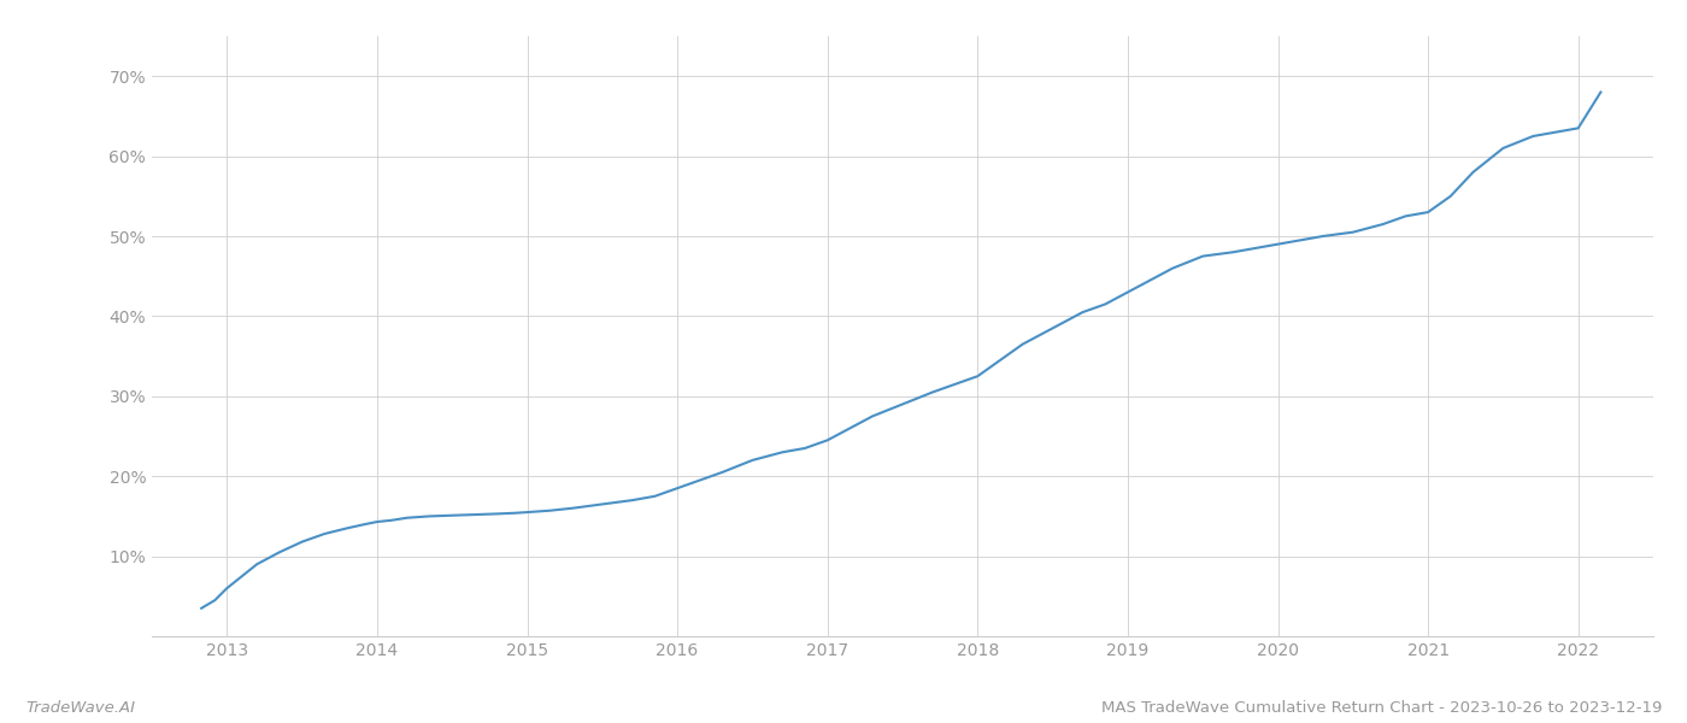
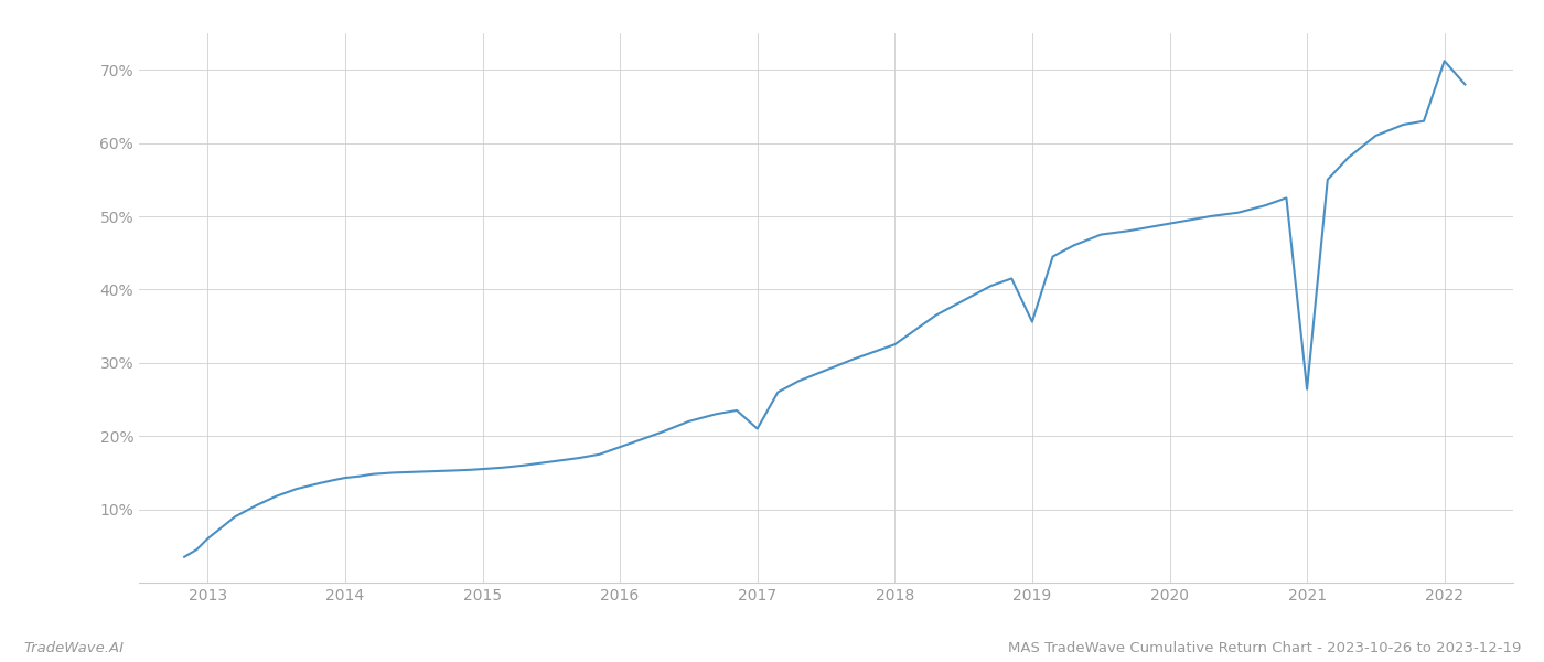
2017: 24.5% -> 21.0%
2019: 43.0% -> 35.6%
2021: 53.0% -> 26.4%
2022: 63.5% -> 71.2%
